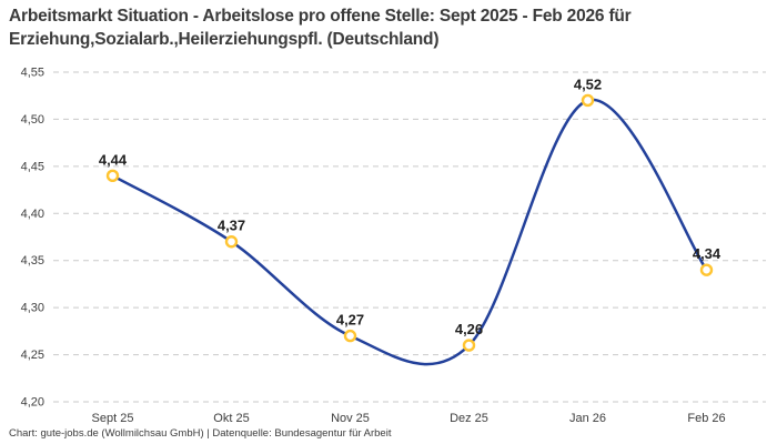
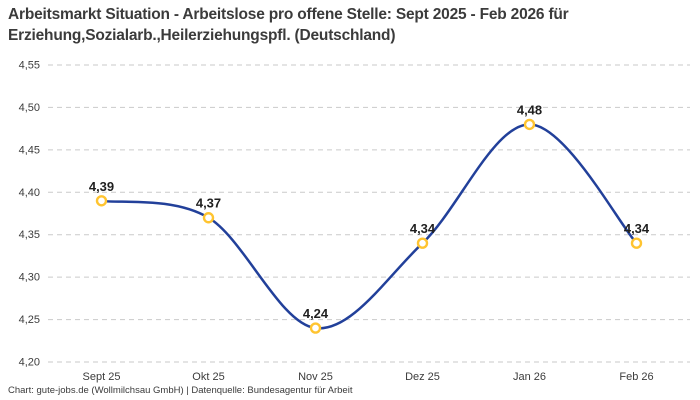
Sept 25: 4,44 -> 4,39
Nov 25: 4,27 -> 4,24
Dez 25: 4,26 -> 4,34
Jan 26: 4,52 -> 4,48
